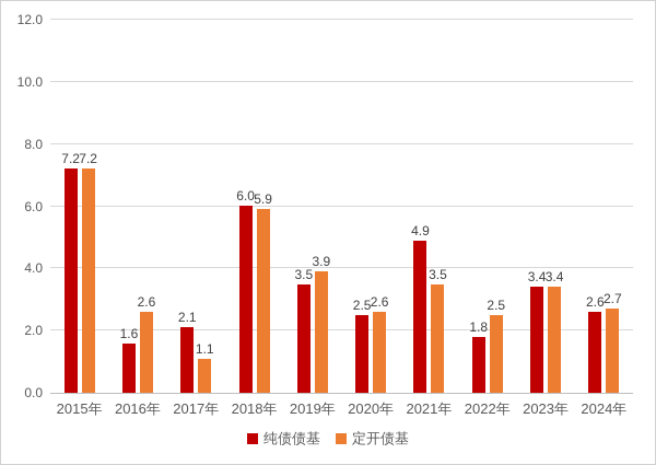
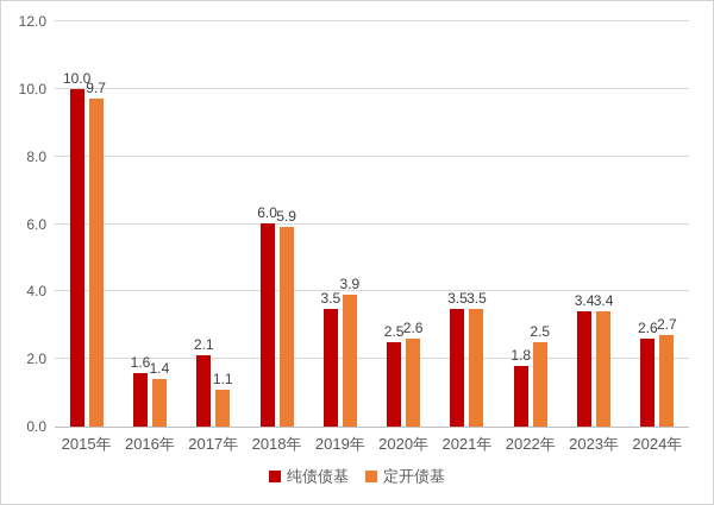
纯债债基/2015年: 7.2 -> 10.0
定开债基/2015年: 7.2 -> 9.7
定开债基/2016年: 2.6 -> 1.4
纯债债基/2021年: 4.9 -> 3.5
